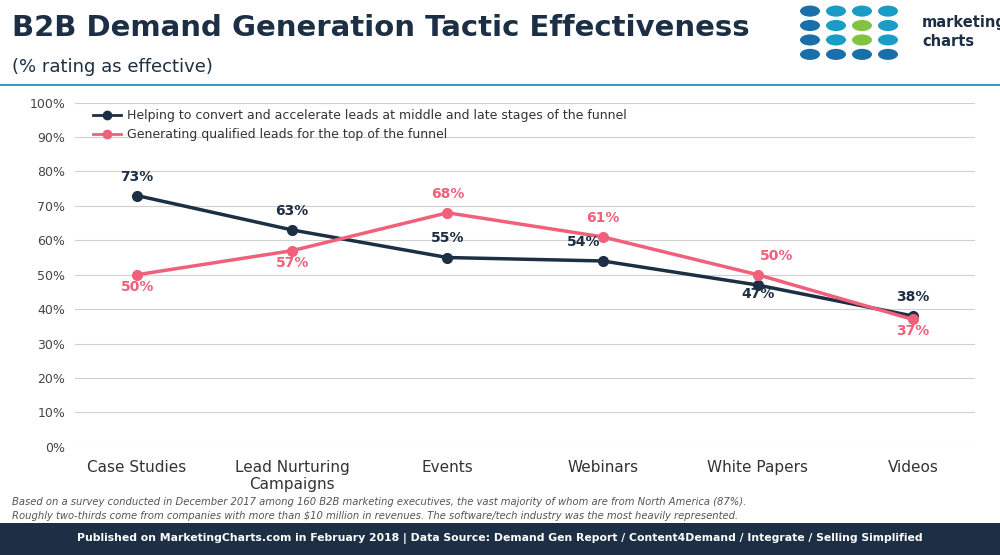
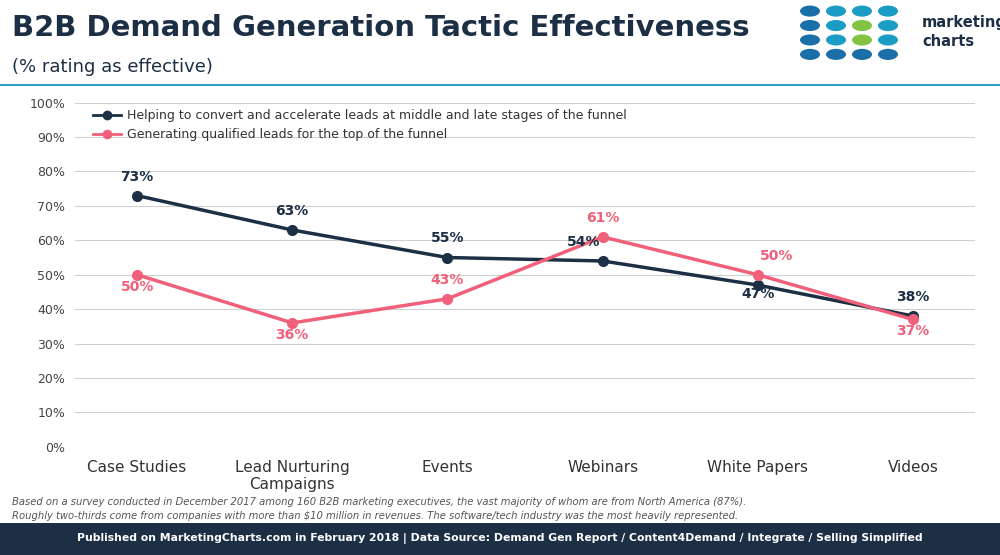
Generating qualified leads for the top of the funnel/Lead Nurturing Campaigns: 57% -> 36%
Generating qualified leads for the top of the funnel/Events: 68% -> 43%
